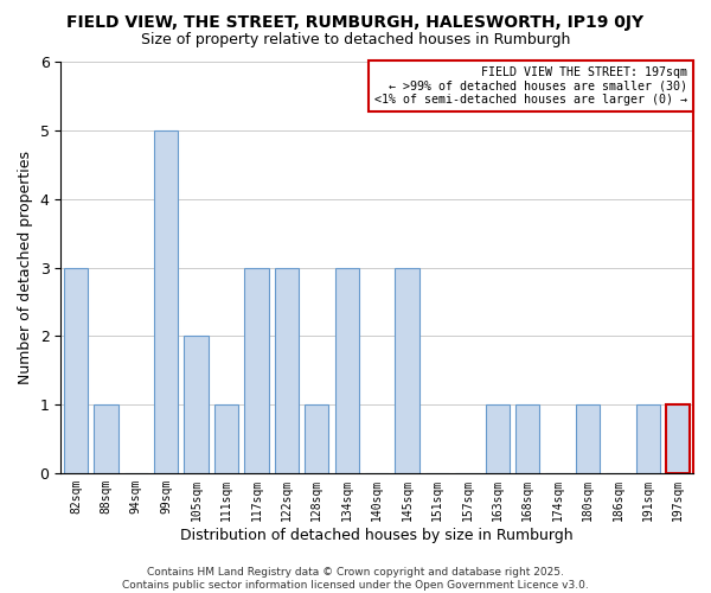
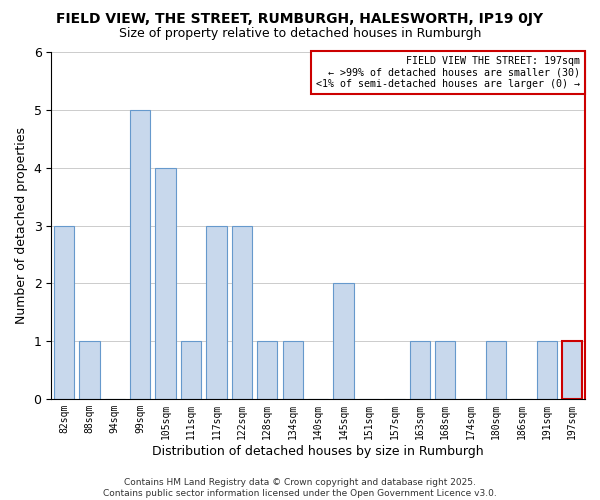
105sqm: 2 -> 4
134sqm: 3 -> 1
145sqm: 3 -> 2
